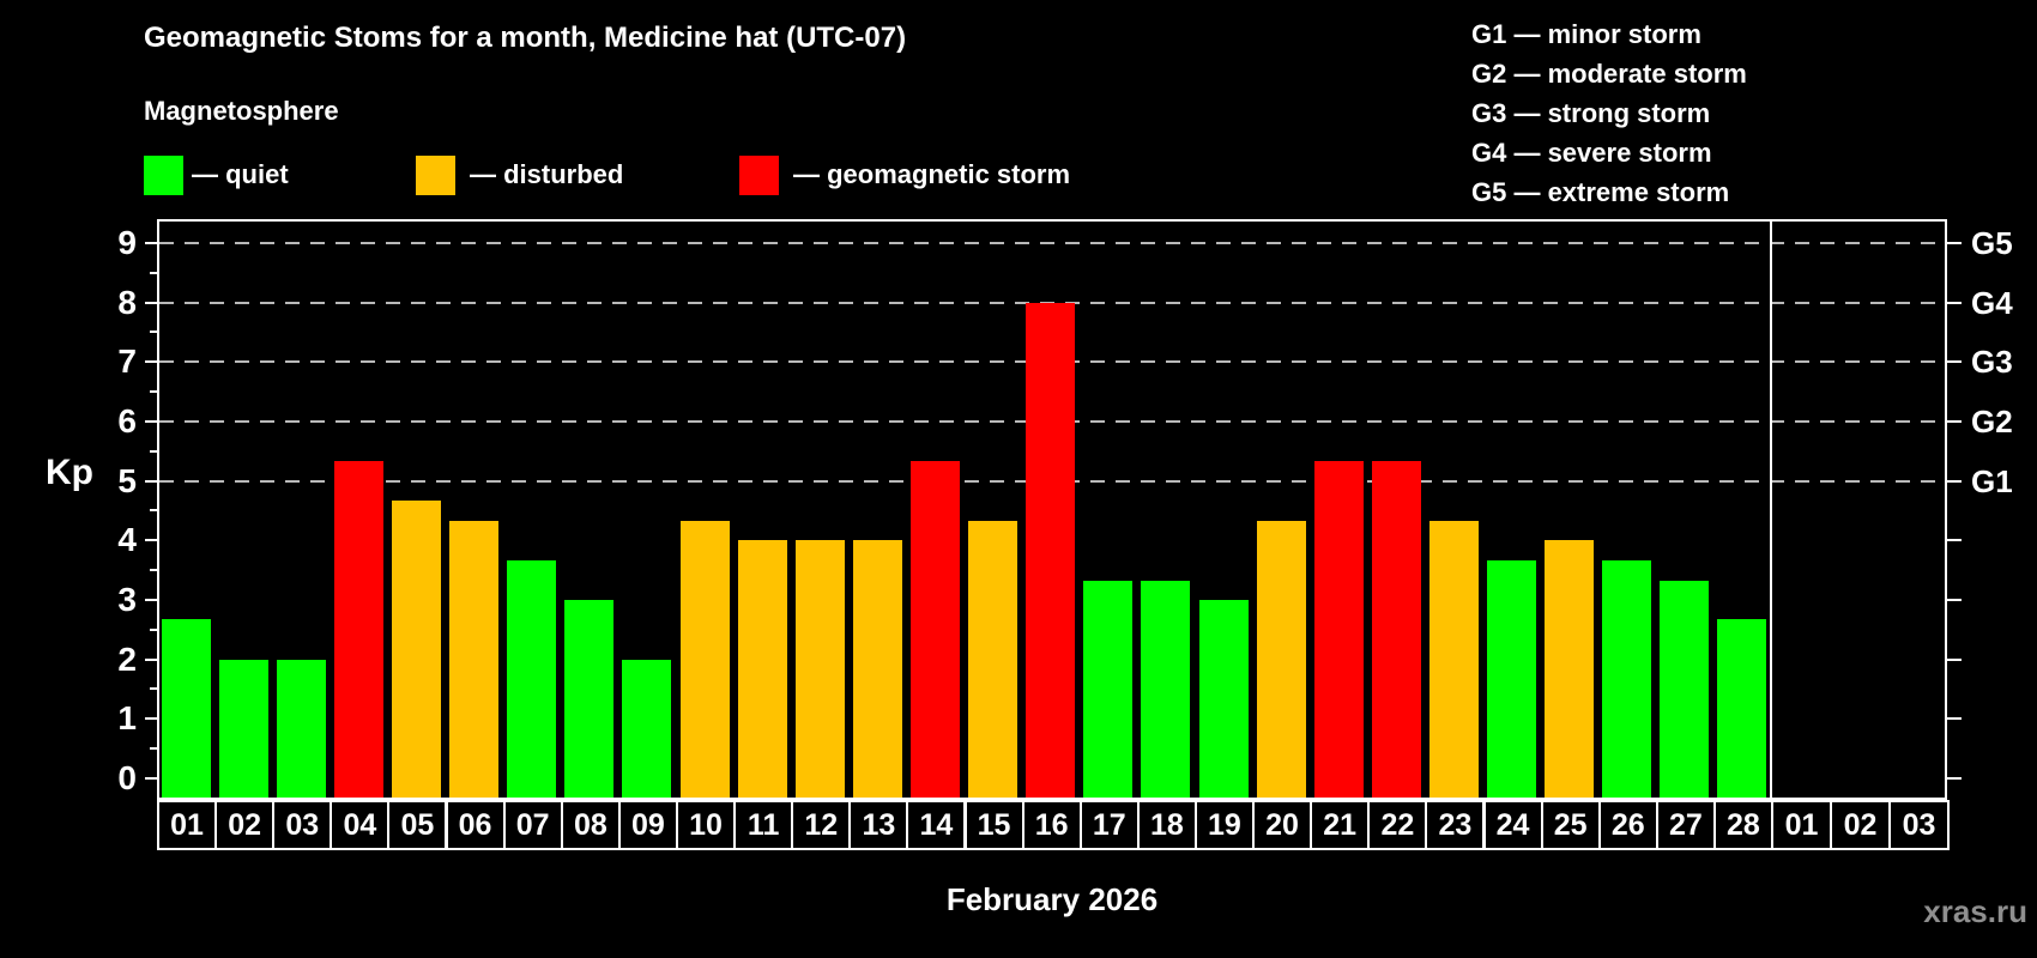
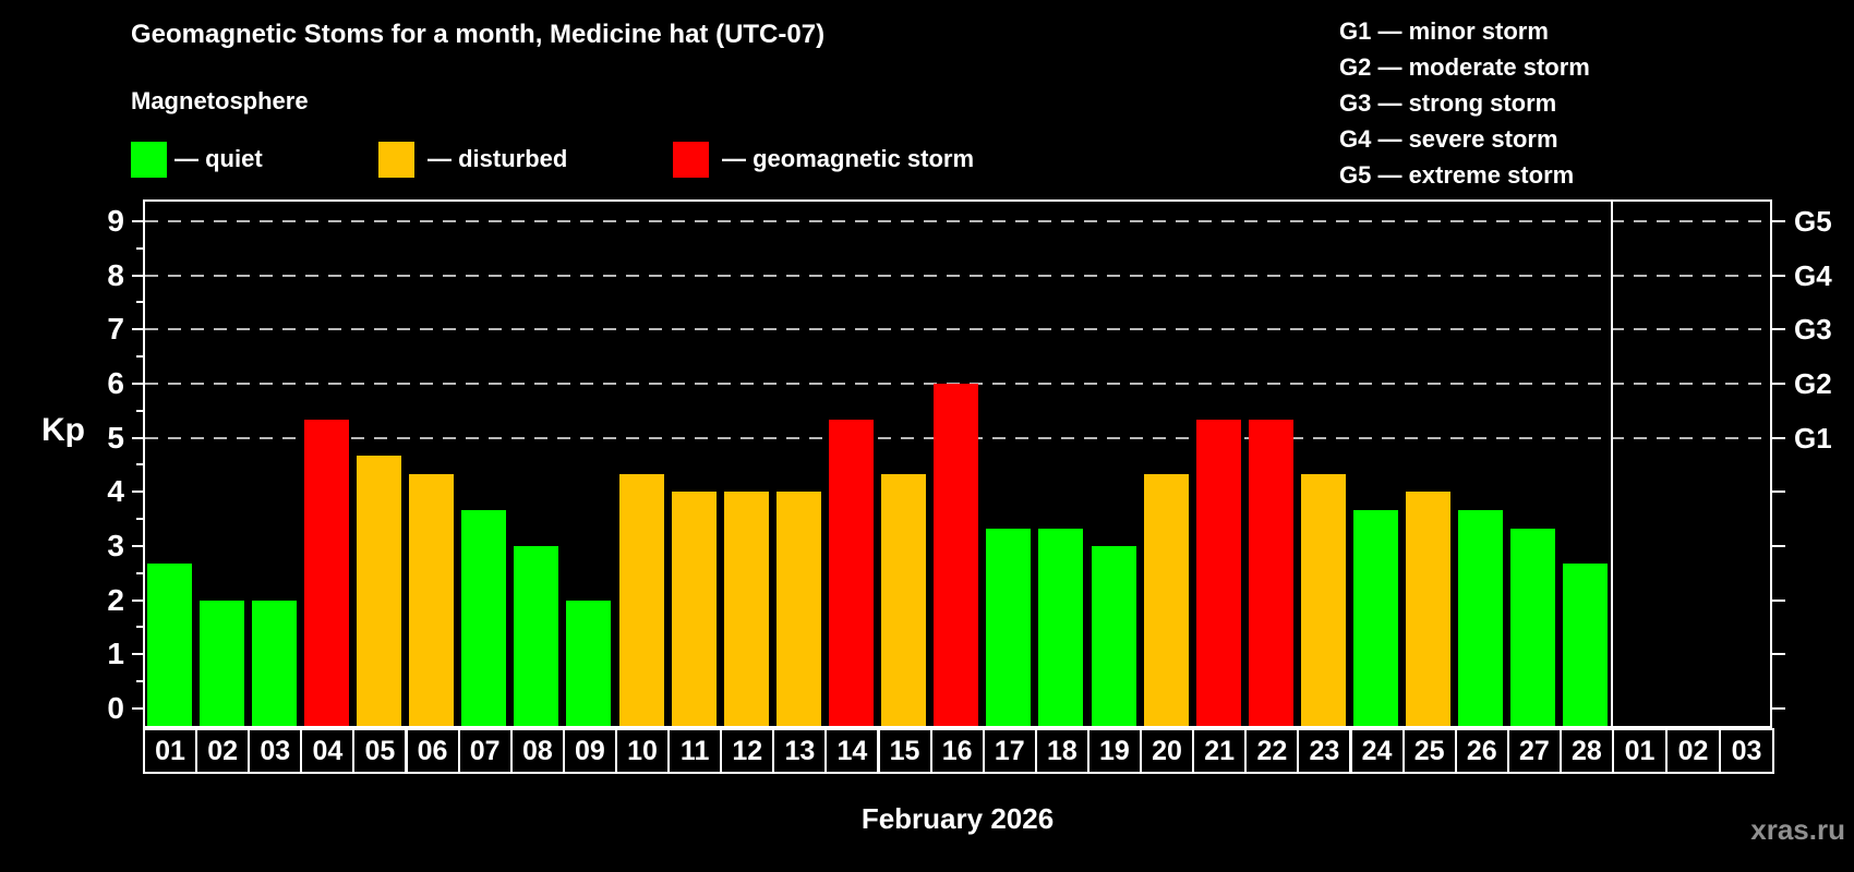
16: 8.0 -> 6.0
